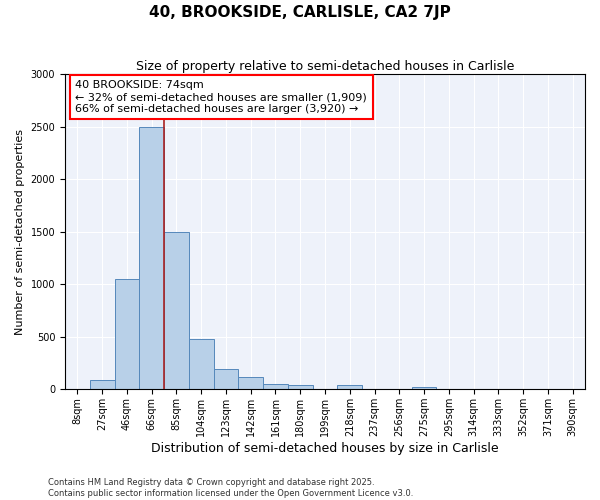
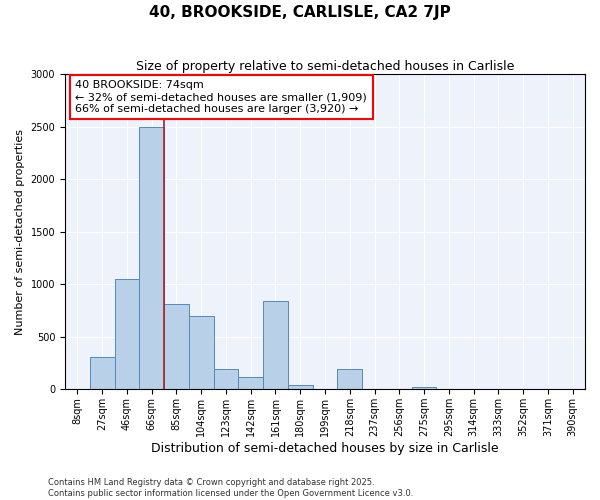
27sqm: 80 -> 310
85sqm: 1500 -> 810
104sqm: 480 -> 700
161sqm: 60 -> 840
218sqm: 40 -> 190
